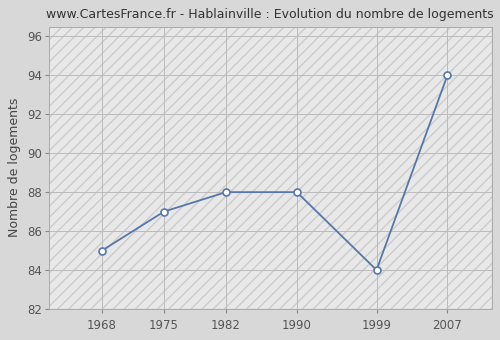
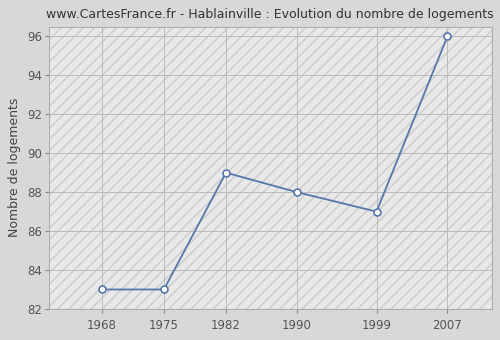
1968: 85 -> 83
1975: 87 -> 83
1982: 88 -> 89
1999: 84 -> 87
2007: 94 -> 96
